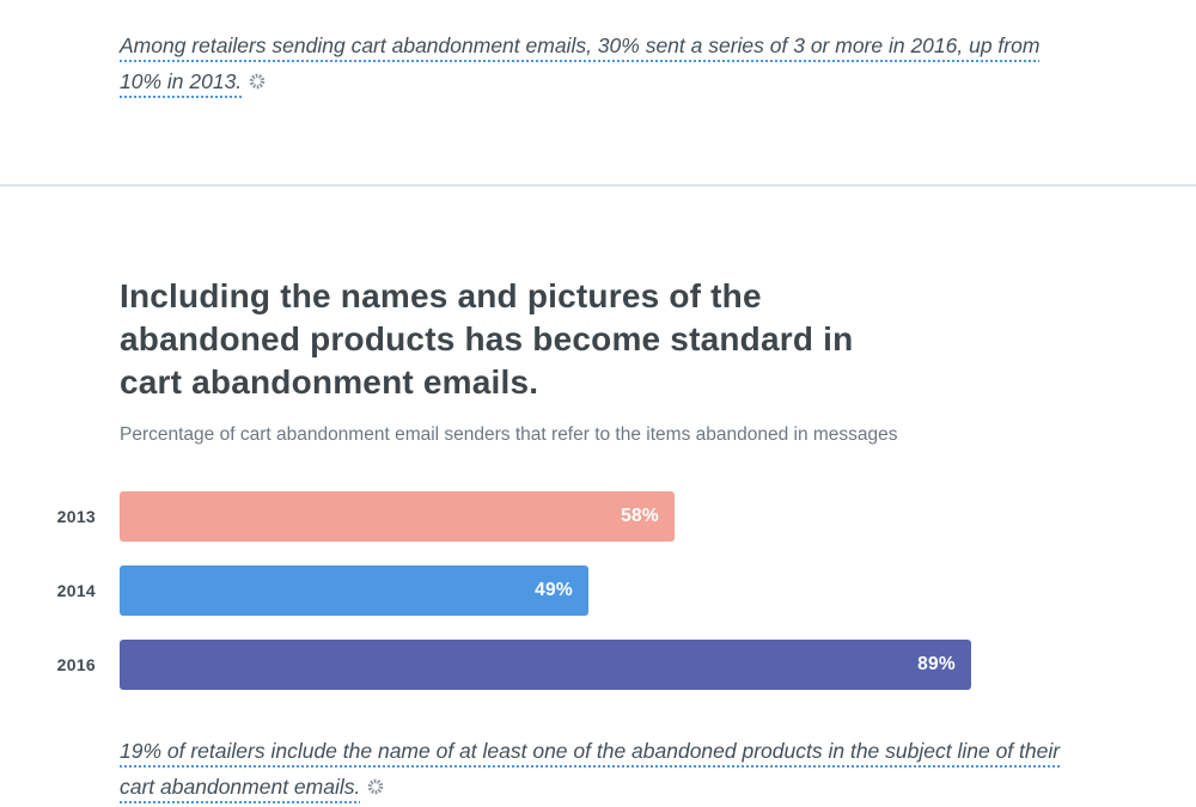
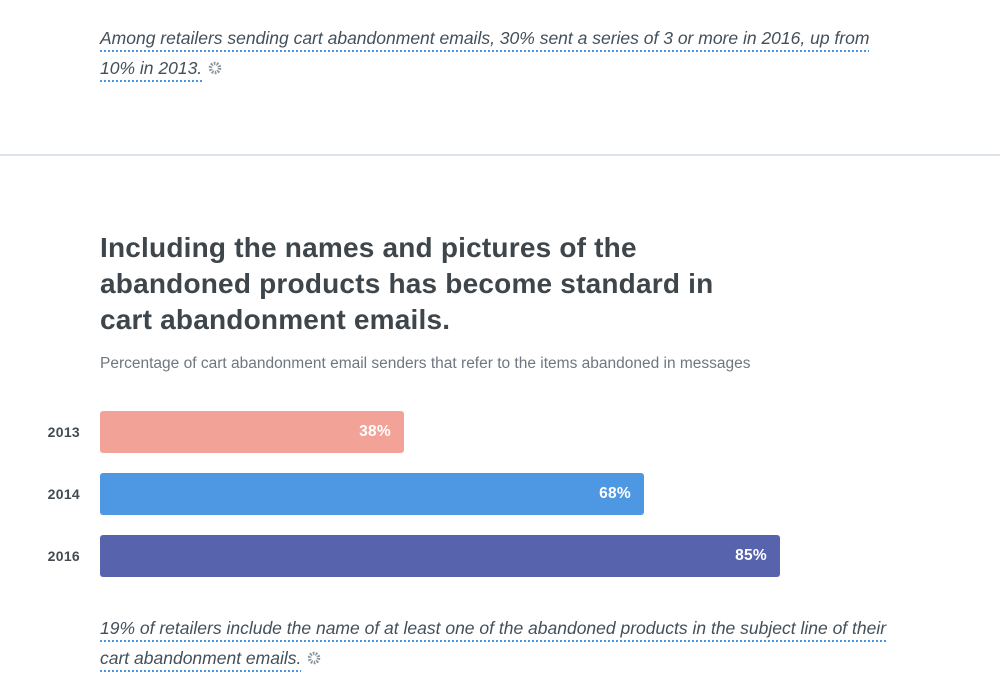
2013: 58% -> 38%
2014: 49% -> 68%
2016: 89% -> 85%
